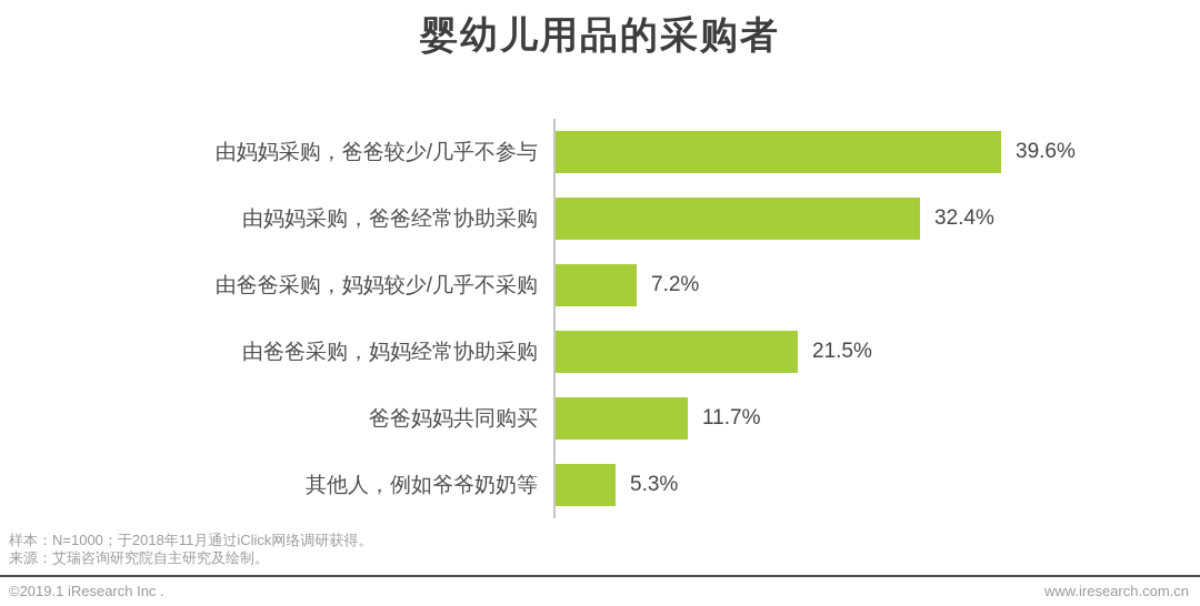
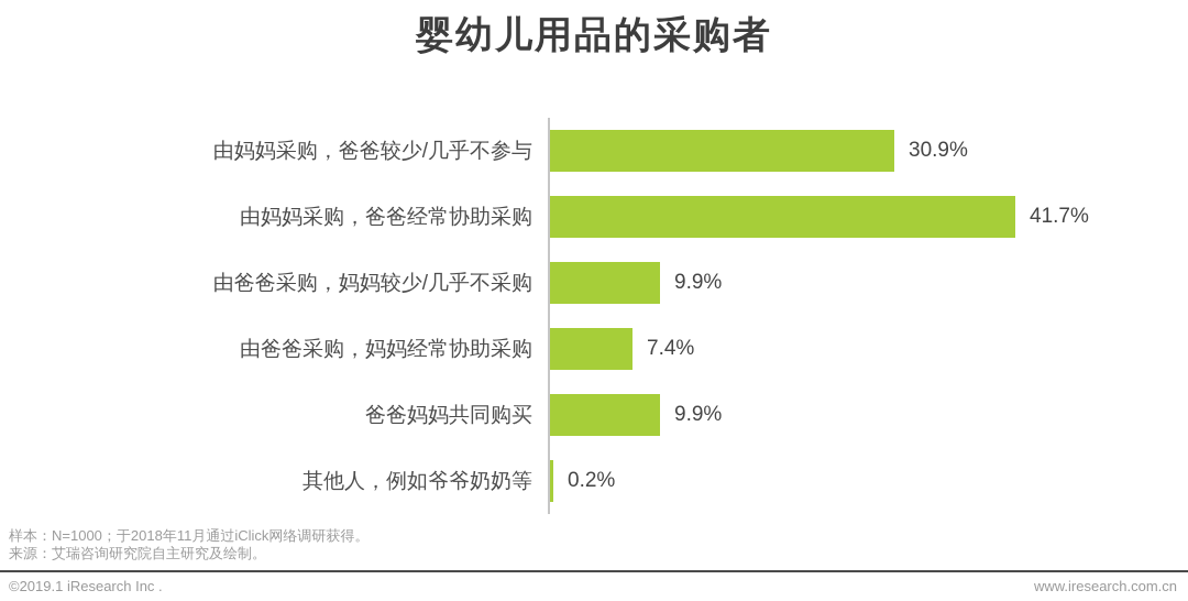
由妈妈采购，爸爸较少/几乎不参与: 39.6% -> 30.9%
由妈妈采购，爸爸经常协助采购: 32.4% -> 41.7%
由爸爸采购，妈妈较少/几乎不采购: 7.2% -> 9.9%
由爸爸采购，妈妈经常协助采购: 21.5% -> 7.4%
爸爸妈妈共同购买: 11.7% -> 9.9%
其他人，例如爷爷奶奶等: 5.3% -> 0.2%
